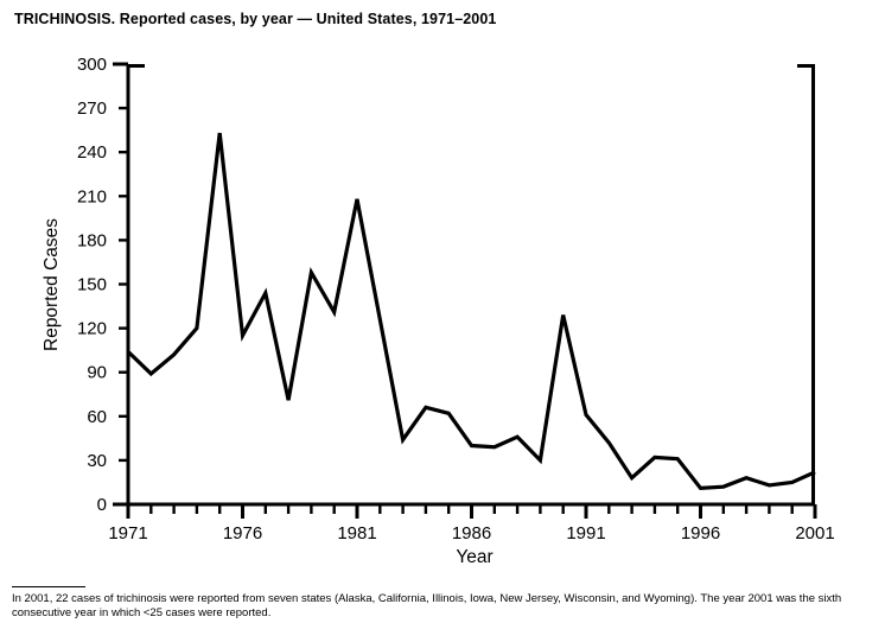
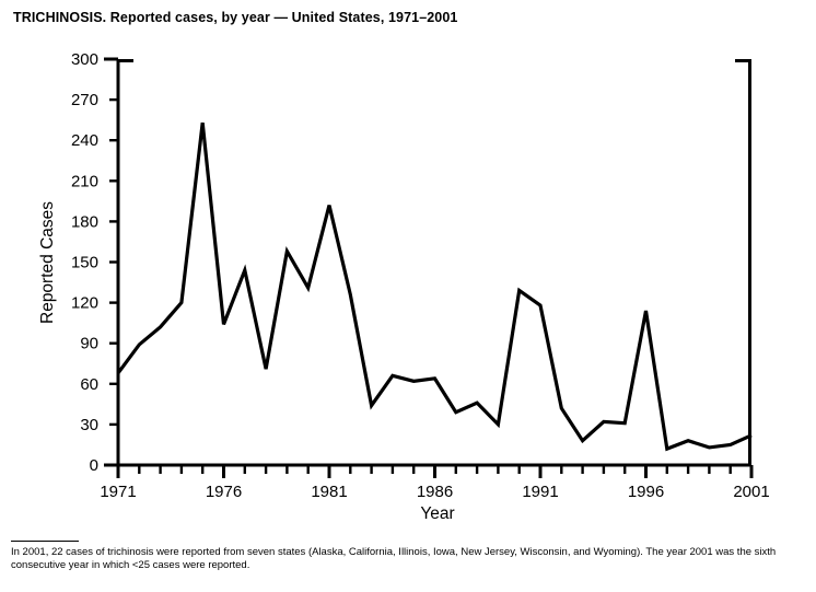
1971: 104 -> 68
1976: 115 -> 104
1981: 208 -> 192
1986: 40 -> 64
1991: 61 -> 118
1996: 11 -> 114
